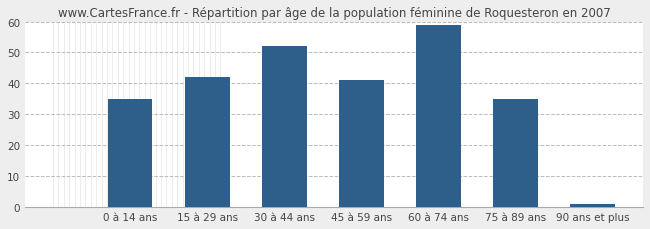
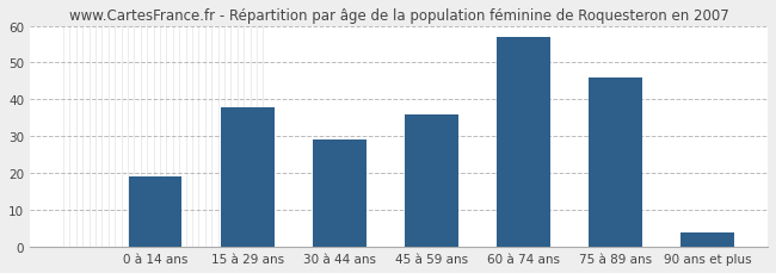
0 à 14 ans: 35 -> 19
15 à 29 ans: 42 -> 38
30 à 44 ans: 52 -> 29
45 à 59 ans: 41 -> 36
60 à 74 ans: 59 -> 57
75 à 89 ans: 35 -> 46
90 ans et plus: 1 -> 4
